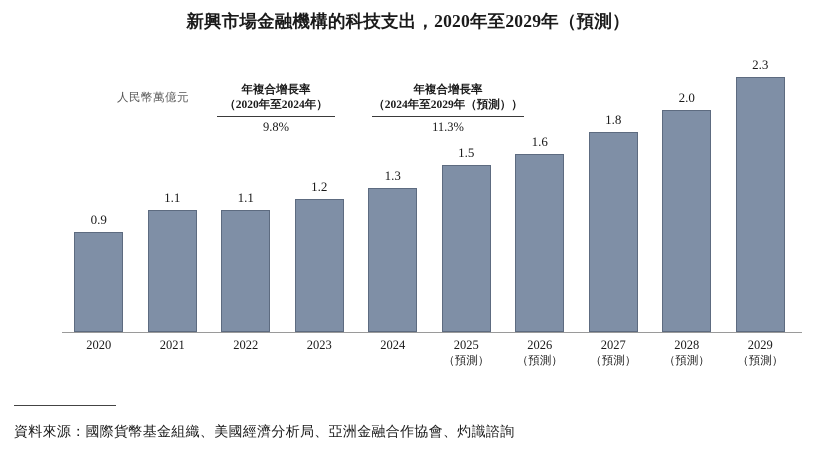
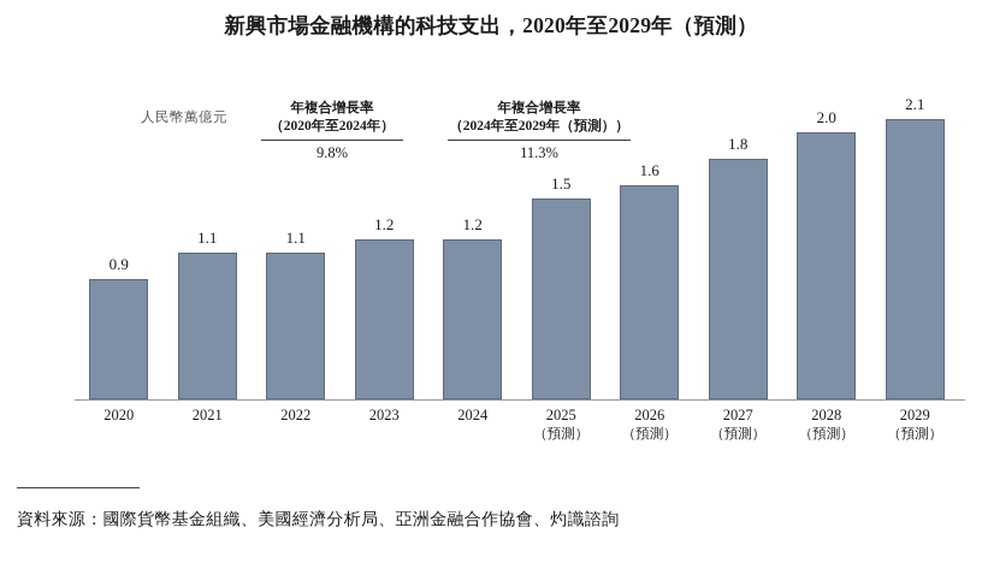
2024: 1.3 -> 1.2
2029: 2.3 -> 2.1
